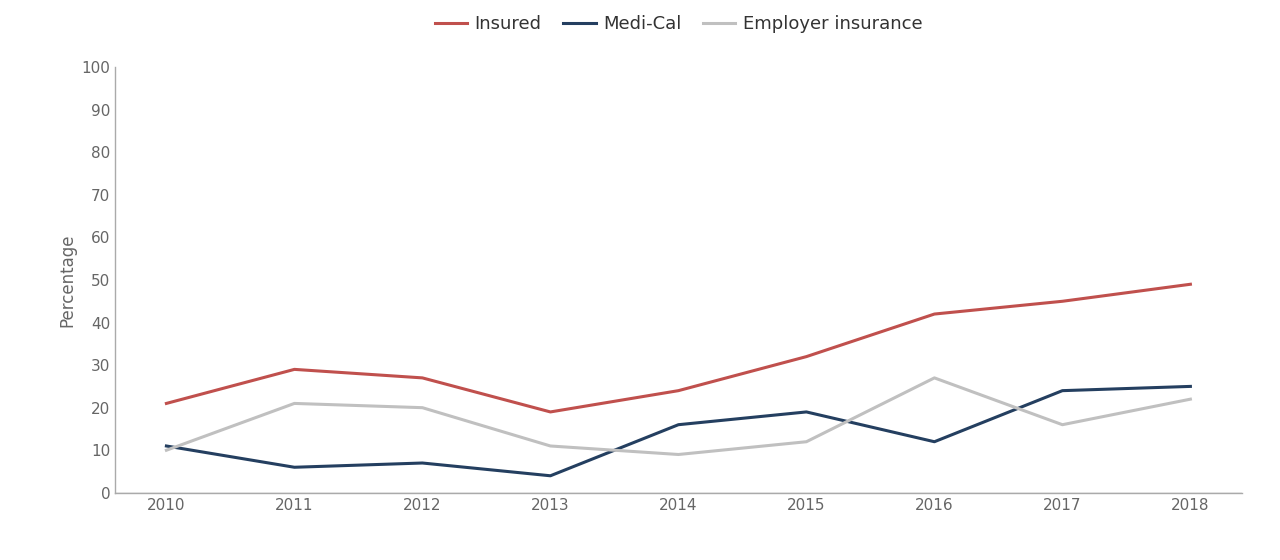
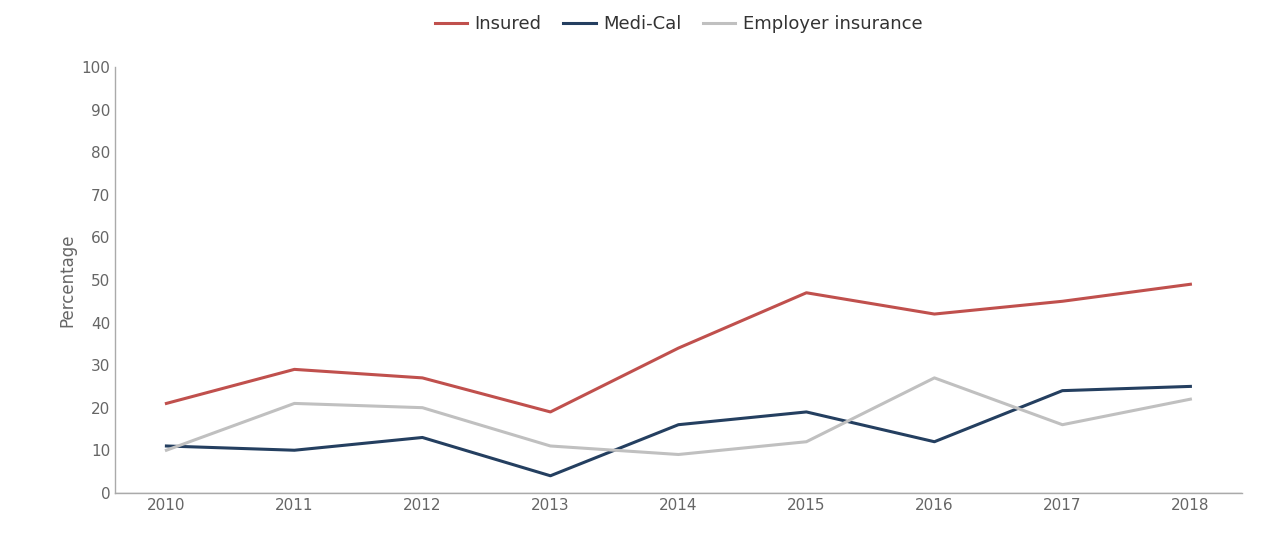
Medi-Cal/2011: 6 -> 10
Medi-Cal/2012: 7 -> 13
Insured/2014: 24 -> 34
Insured/2015: 32 -> 47
